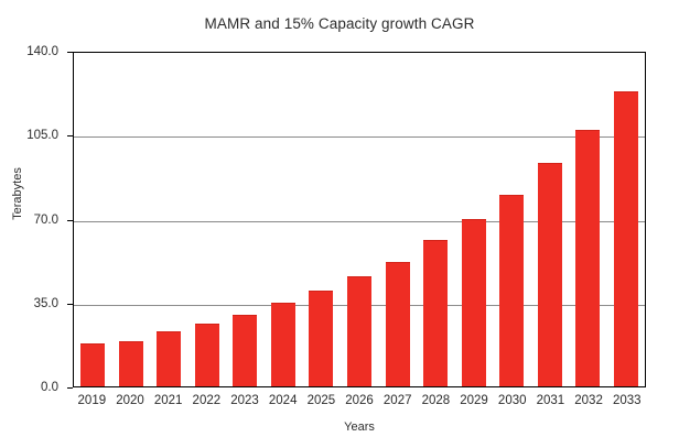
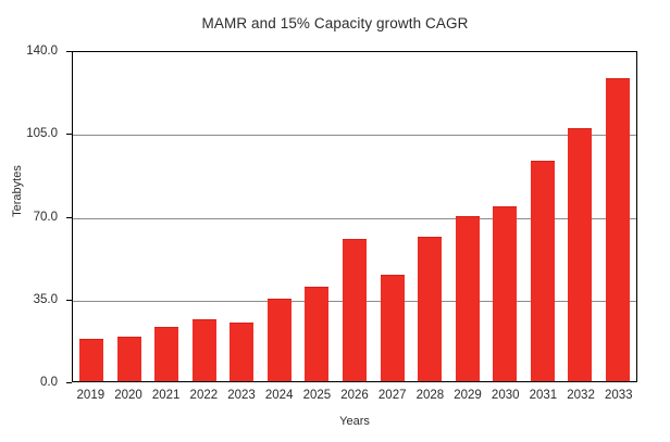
2023: 30 -> 25
2026: 46 -> 60
2027: 52 -> 45
2030: 80 -> 74
2033: 123 -> 128
